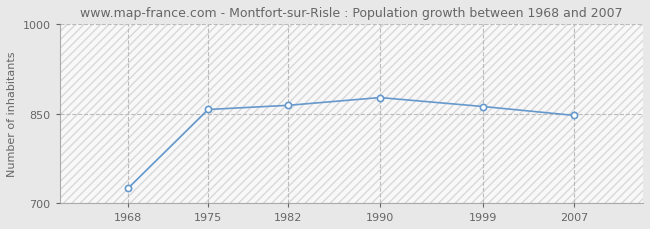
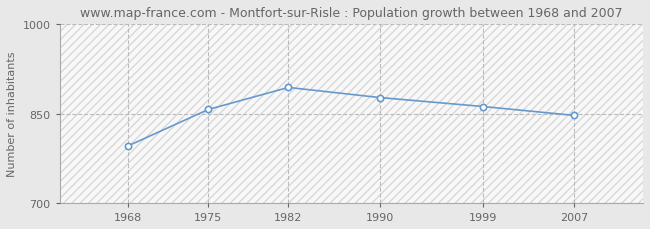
1968: 725 -> 796
1982: 864 -> 894
